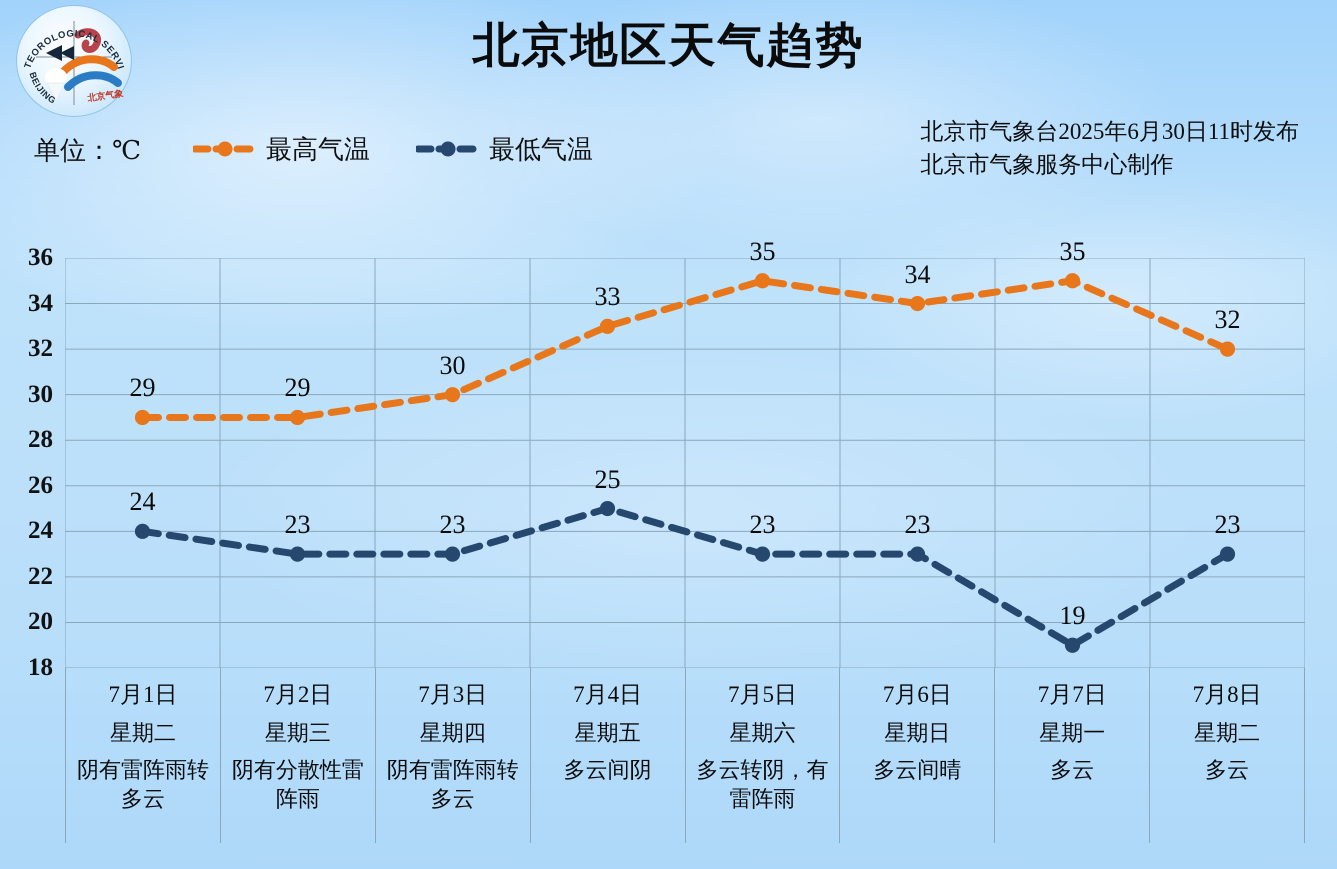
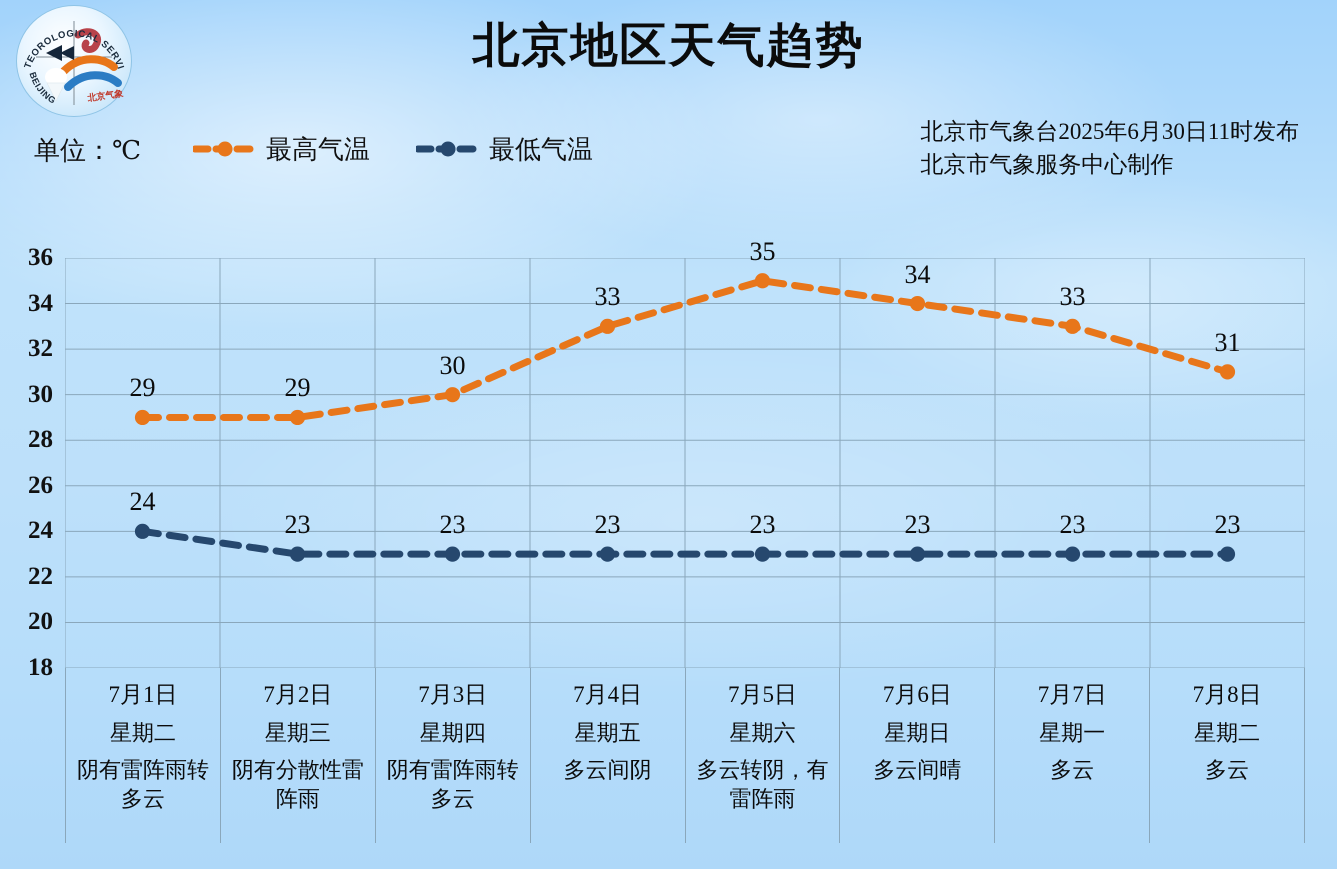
最低气温/7月4日: 25 -> 23
最高气温/7月7日: 35 -> 33
最低气温/7月7日: 19 -> 23
最高气温/7月8日: 32 -> 31
